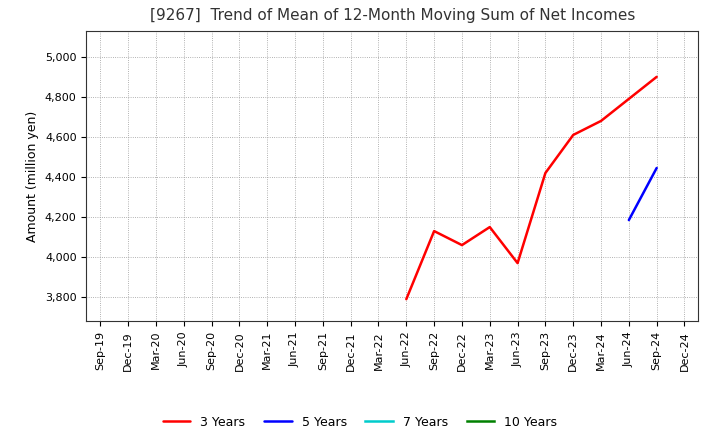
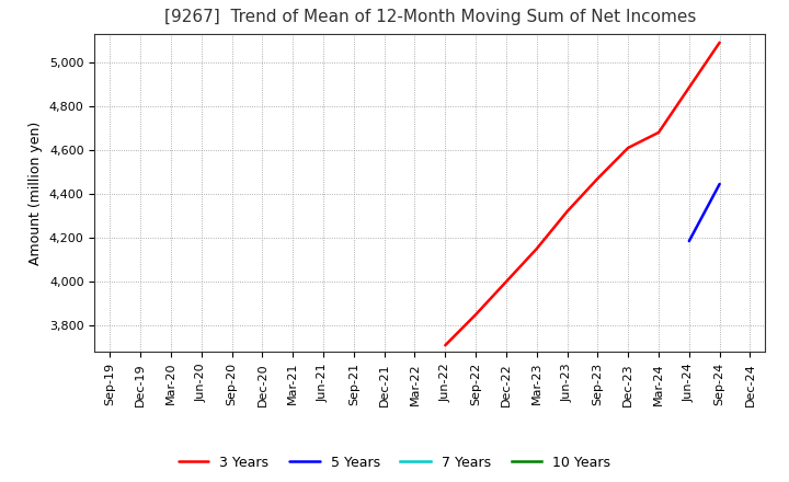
Jun-22: 3,790 -> 3,710
Sep-22: 4,130 -> 3,850
Dec-22: 4,060 -> 4,000
Jun-23: 3,970 -> 4,320
Sep-23: 4,420 -> 4,470
Sep-24: 4,900 -> 5,090
